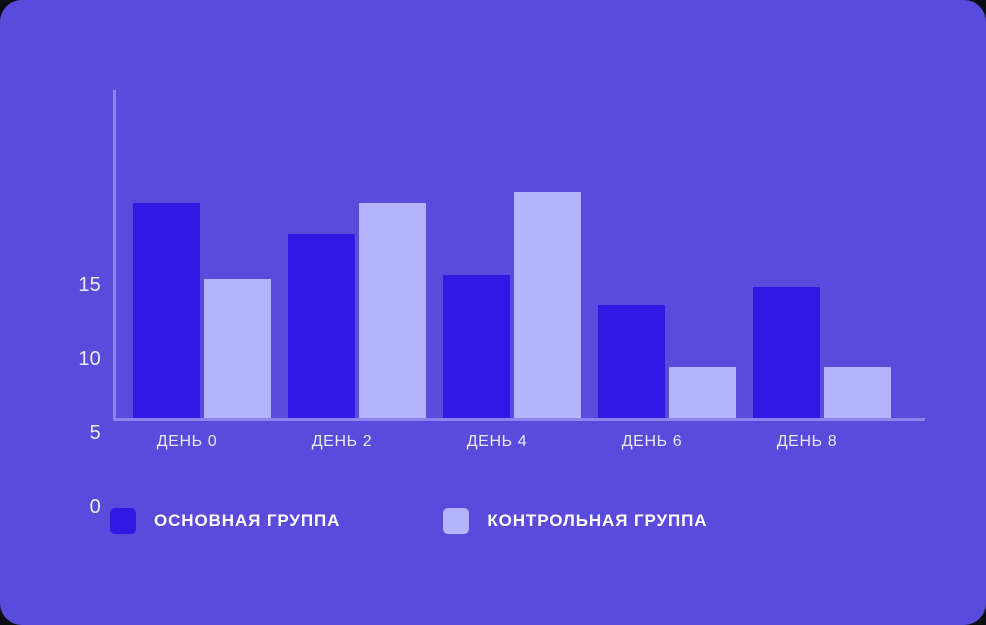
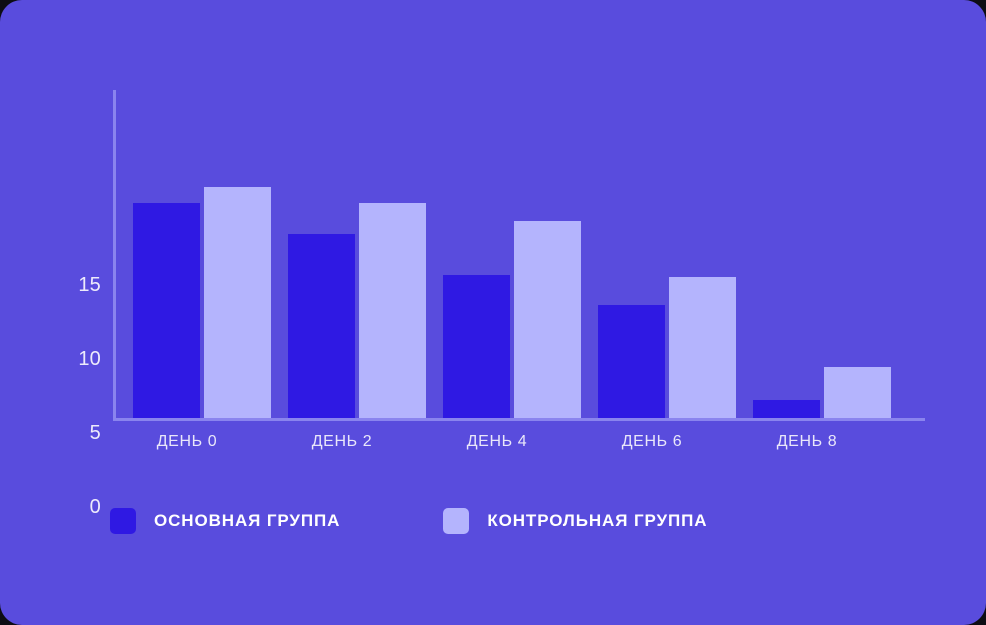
КОНТРОЛЬНАЯ ГРУППА/ДЕНЬ 0: 8.5 -> 14.1
КОНТРОЛЬНАЯ ГРУППА/ДЕНЬ 4: 13.8 -> 12.0
КОНТРОЛЬНАЯ ГРУППА/ДЕНЬ 6: 3.1 -> 8.6
ОСНОВНАЯ ГРУППА/ДЕНЬ 8: 8.0 -> 1.1
